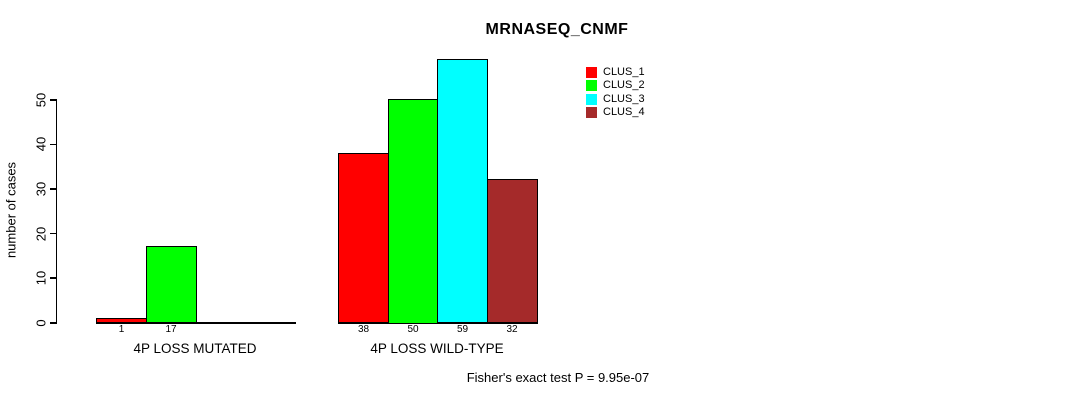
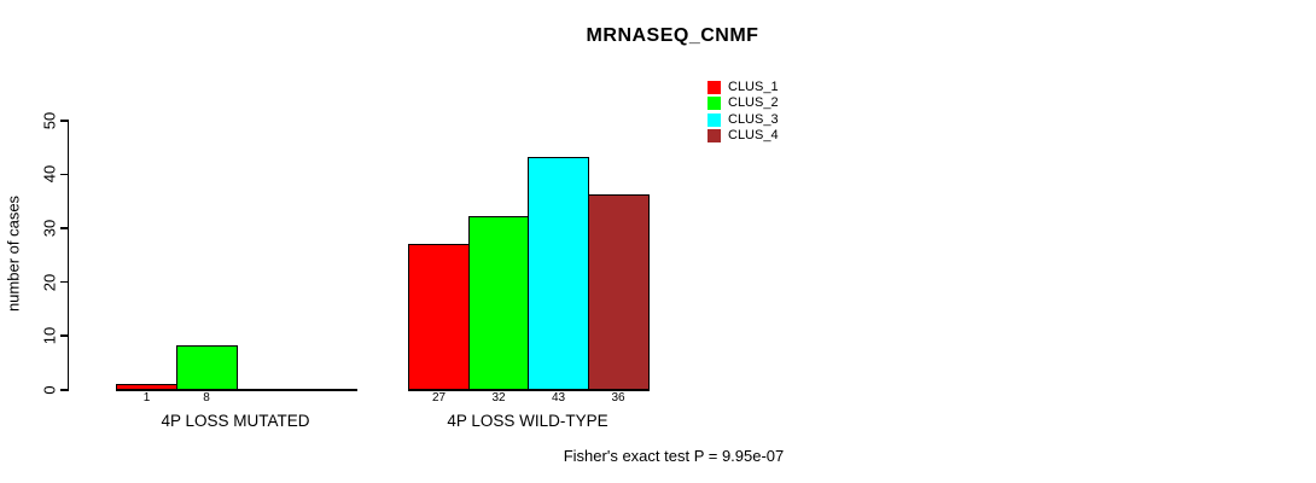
CLUS_2/4P LOSS MUTATED: 17 -> 8
CLUS_1/4P LOSS WILD-TYPE: 38 -> 27
CLUS_2/4P LOSS WILD-TYPE: 50 -> 32
CLUS_3/4P LOSS WILD-TYPE: 59 -> 43
CLUS_4/4P LOSS WILD-TYPE: 32 -> 36
